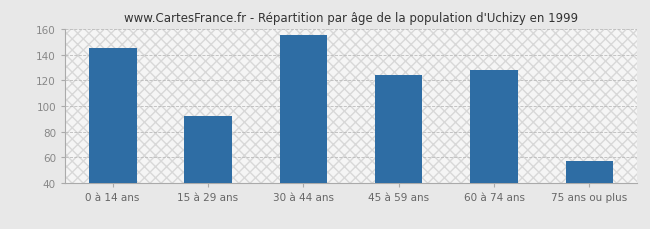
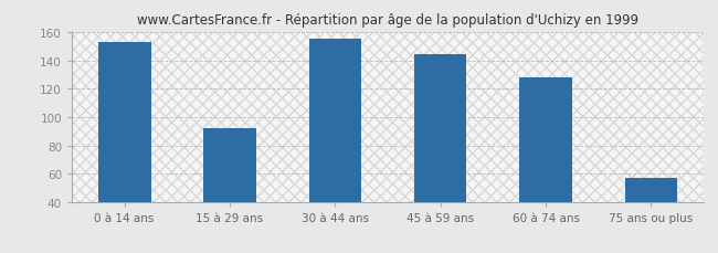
0 à 14 ans: 145 -> 153
45 à 59 ans: 124 -> 144
